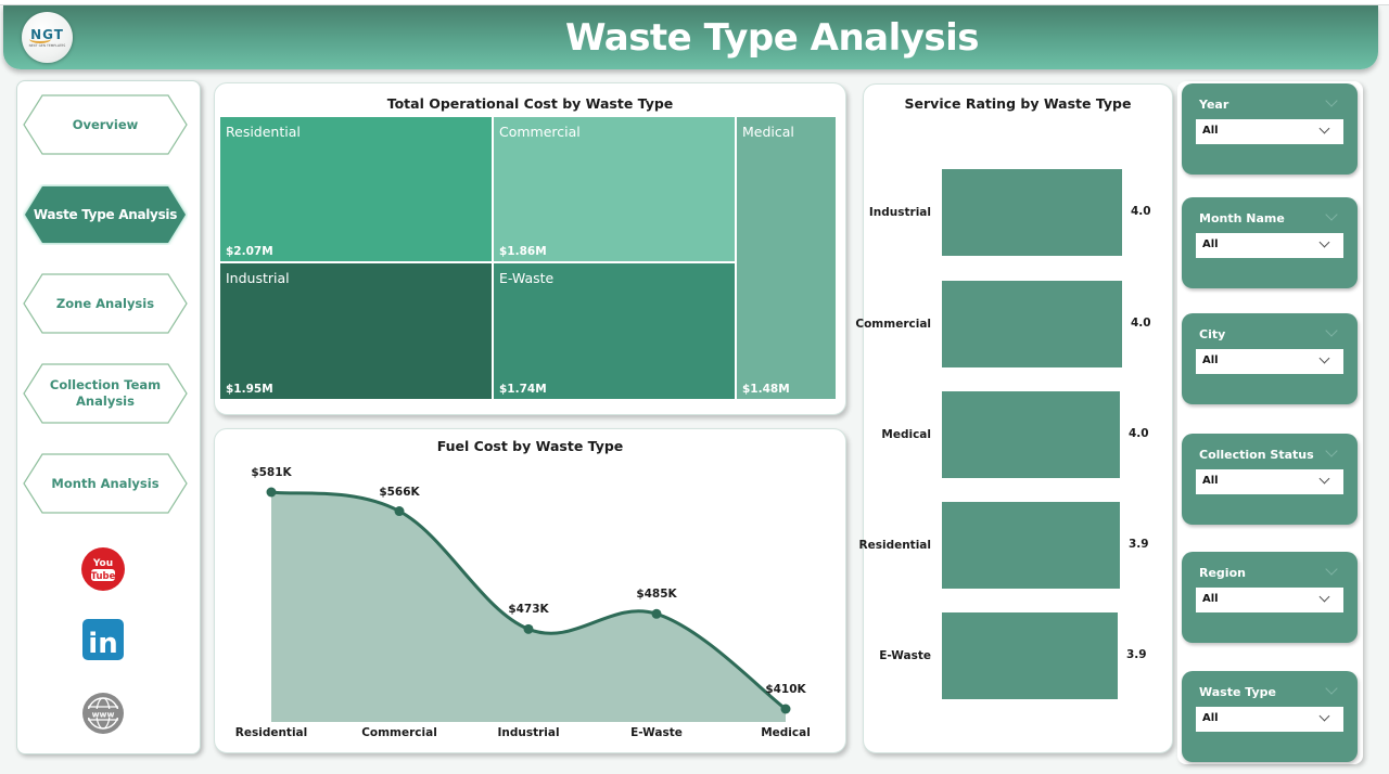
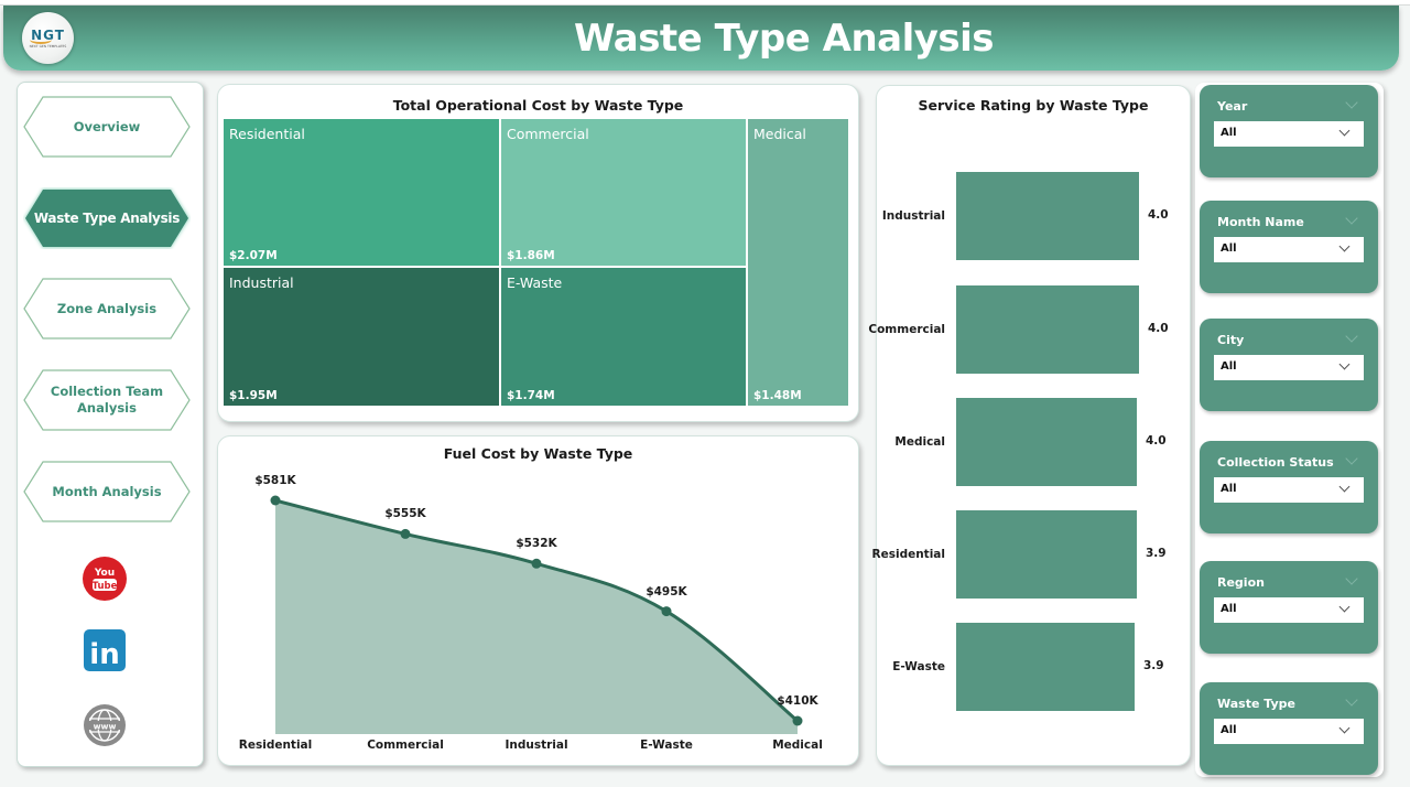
Fuel Cost by Waste Type/Commercial: $566K -> $555K
Fuel Cost by Waste Type/Industrial: $473K -> $532K
Fuel Cost by Waste Type/E-Waste: $485K -> $495K
